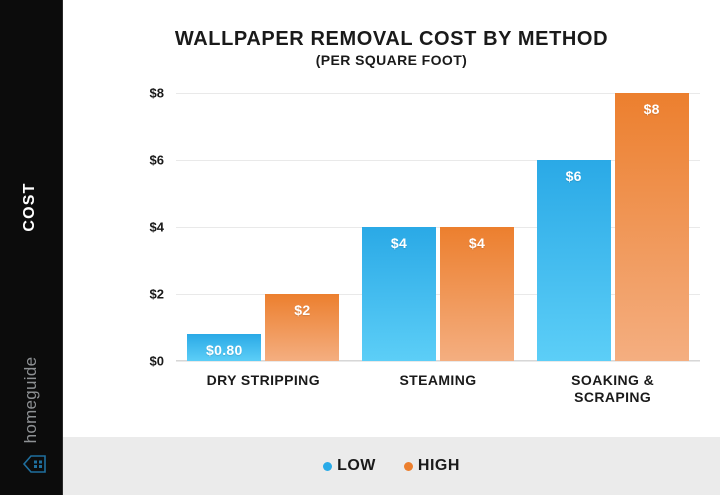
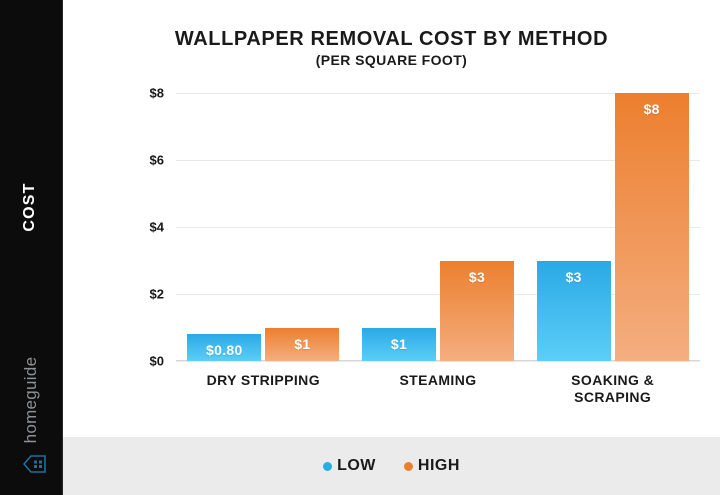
HIGH/DRY STRIPPING: $2 -> $1
LOW/STEAMING: $4 -> $1
HIGH/STEAMING: $4 -> $3
LOW/SOAKING & SCRAPING: $6 -> $3
